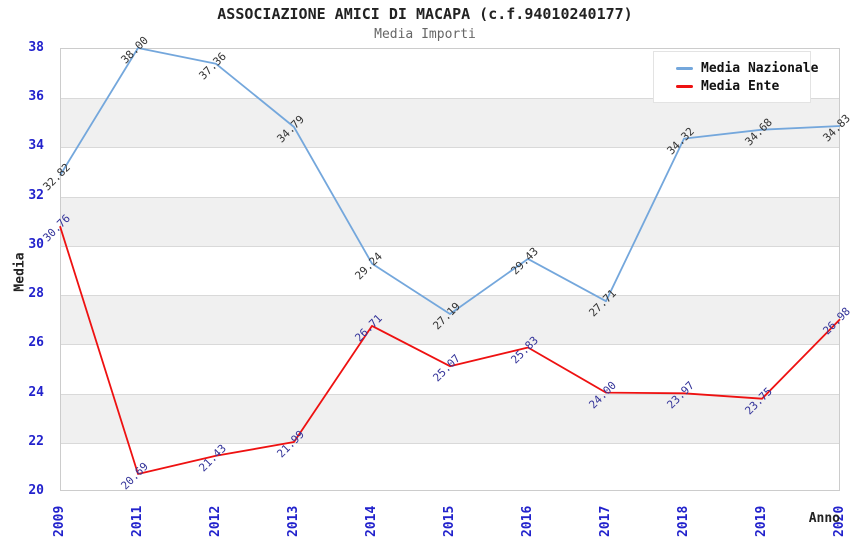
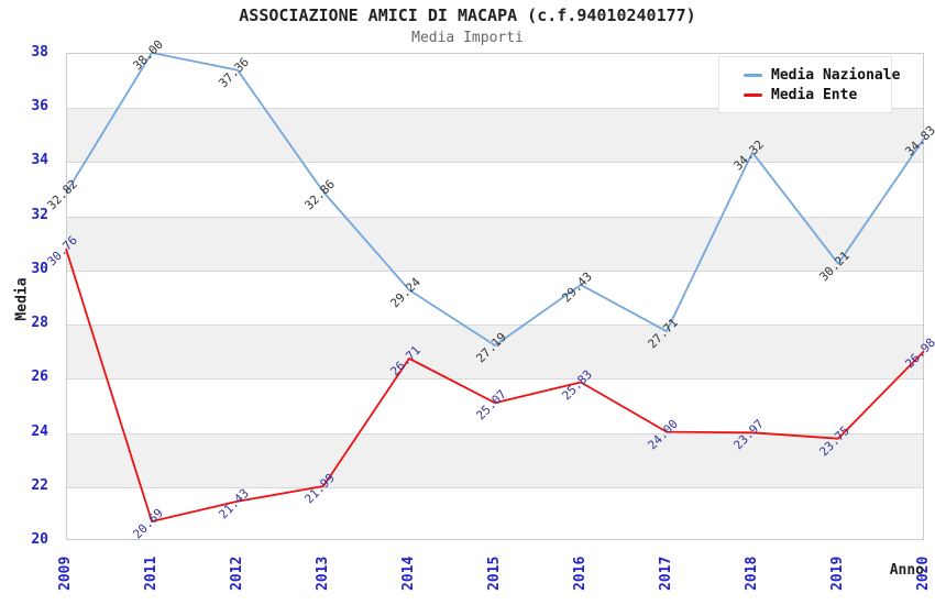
Media Nazionale/2013: 34.79 -> 32.86
Media Nazionale/2019: 34.68 -> 30.21
